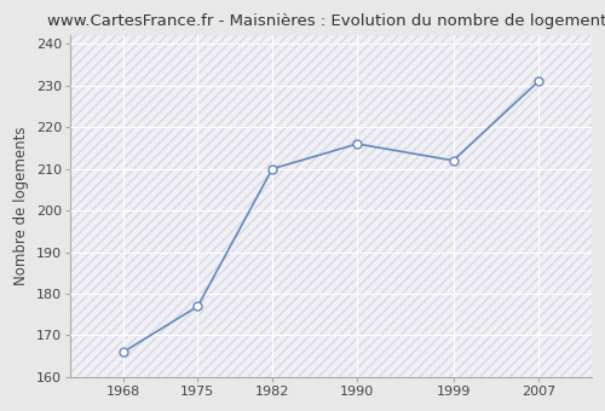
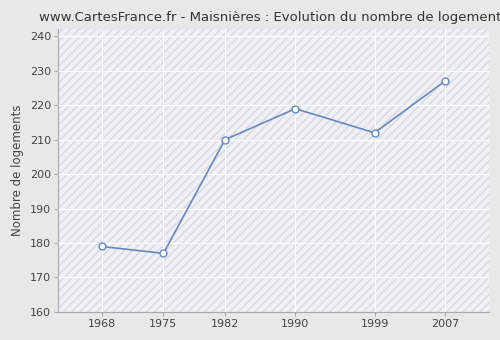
1968: 166 -> 179
1990: 216 -> 219
2007: 231 -> 227
